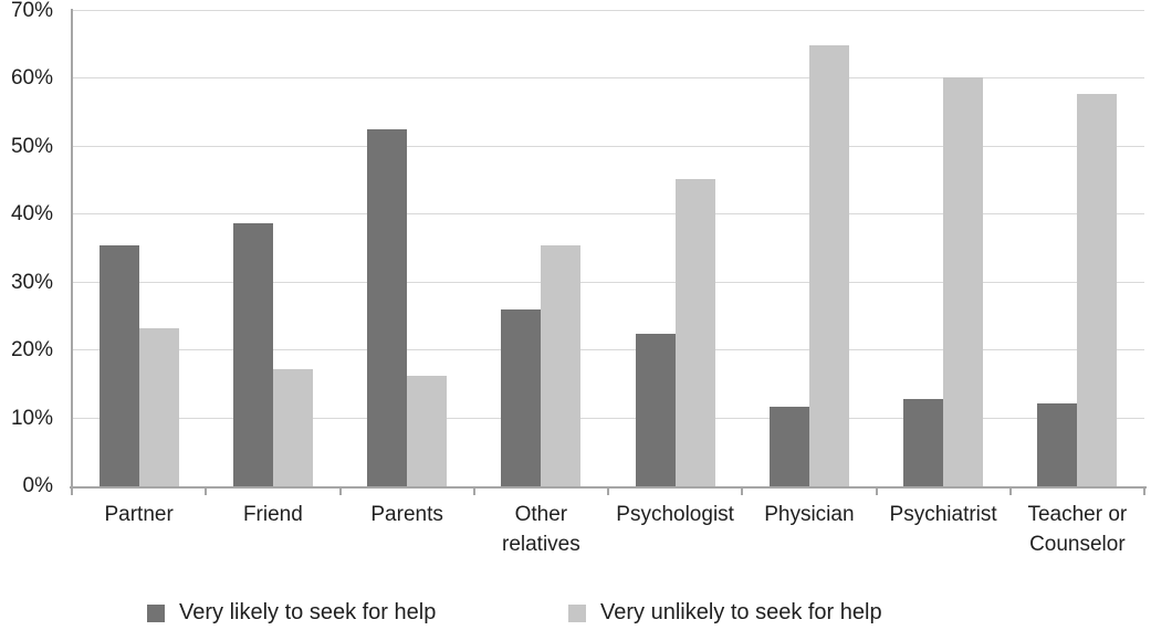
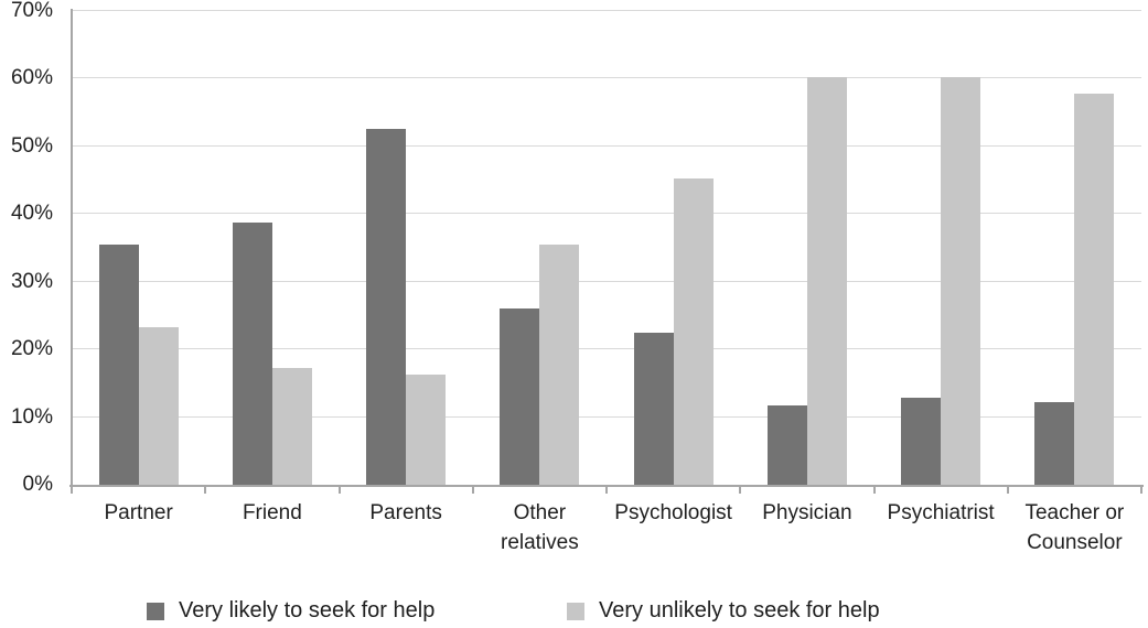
Very unlikely to seek for help/Physician: 65% -> 60%
